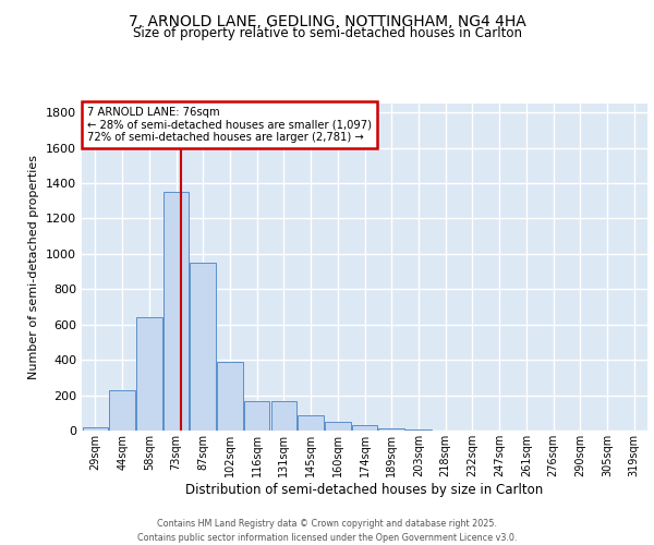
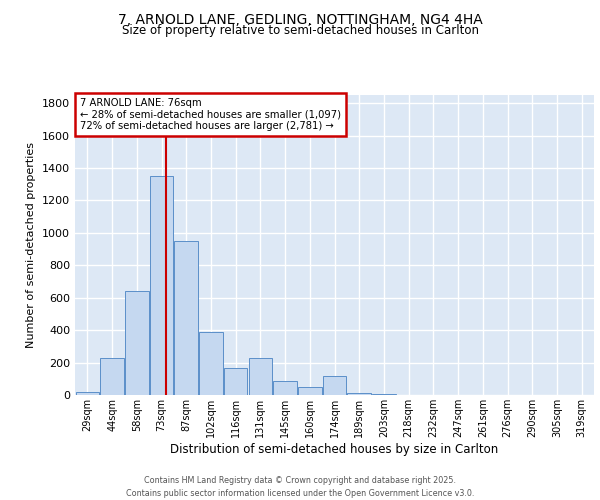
131sqm: 160 -> 230
174sqm: 30 -> 120
